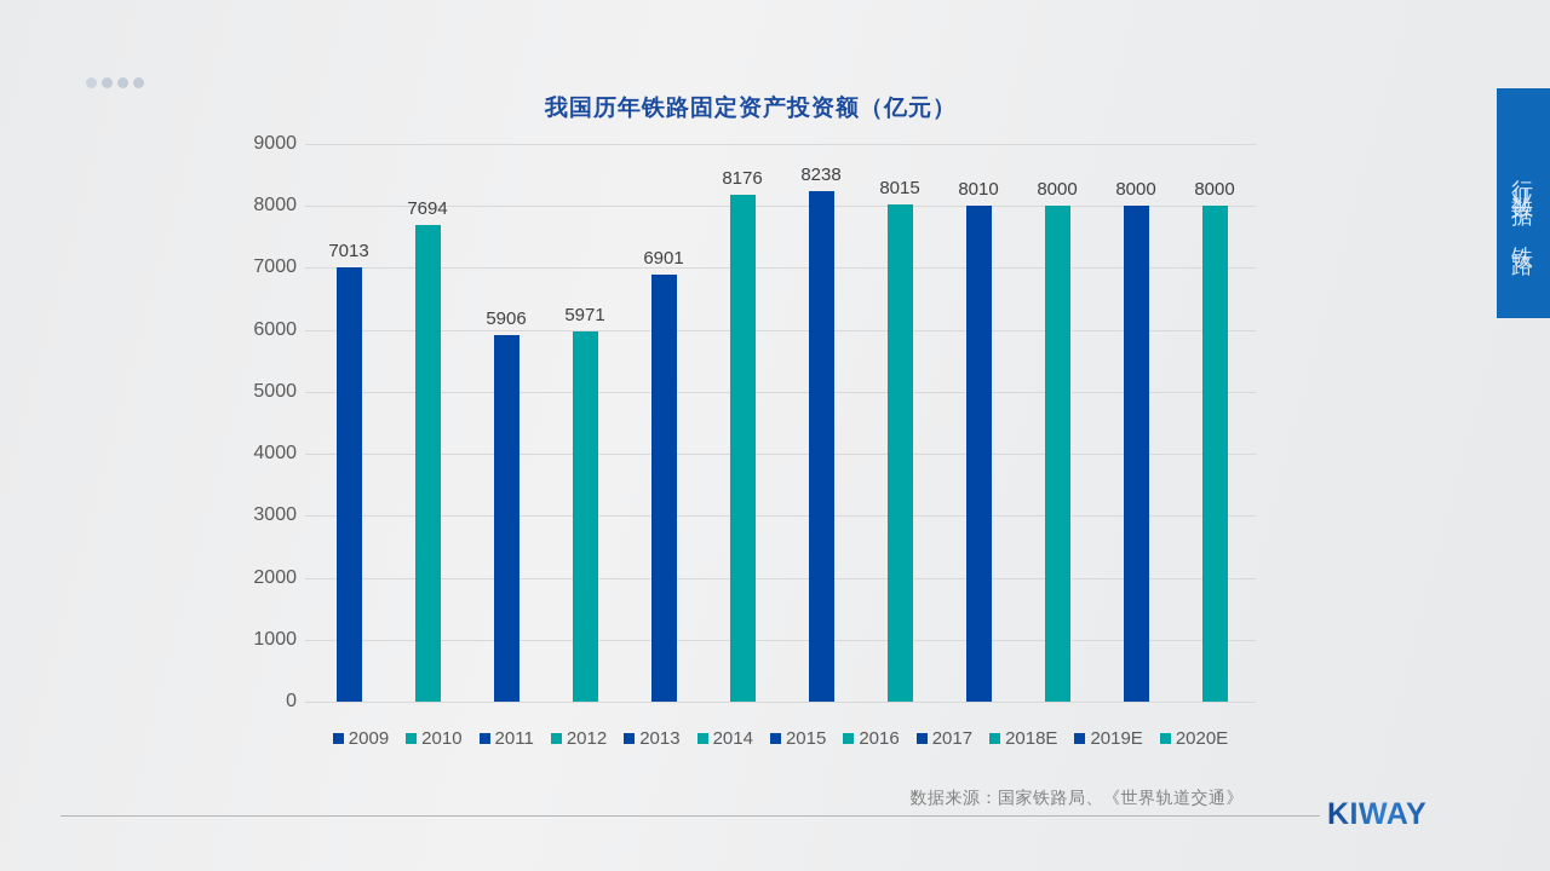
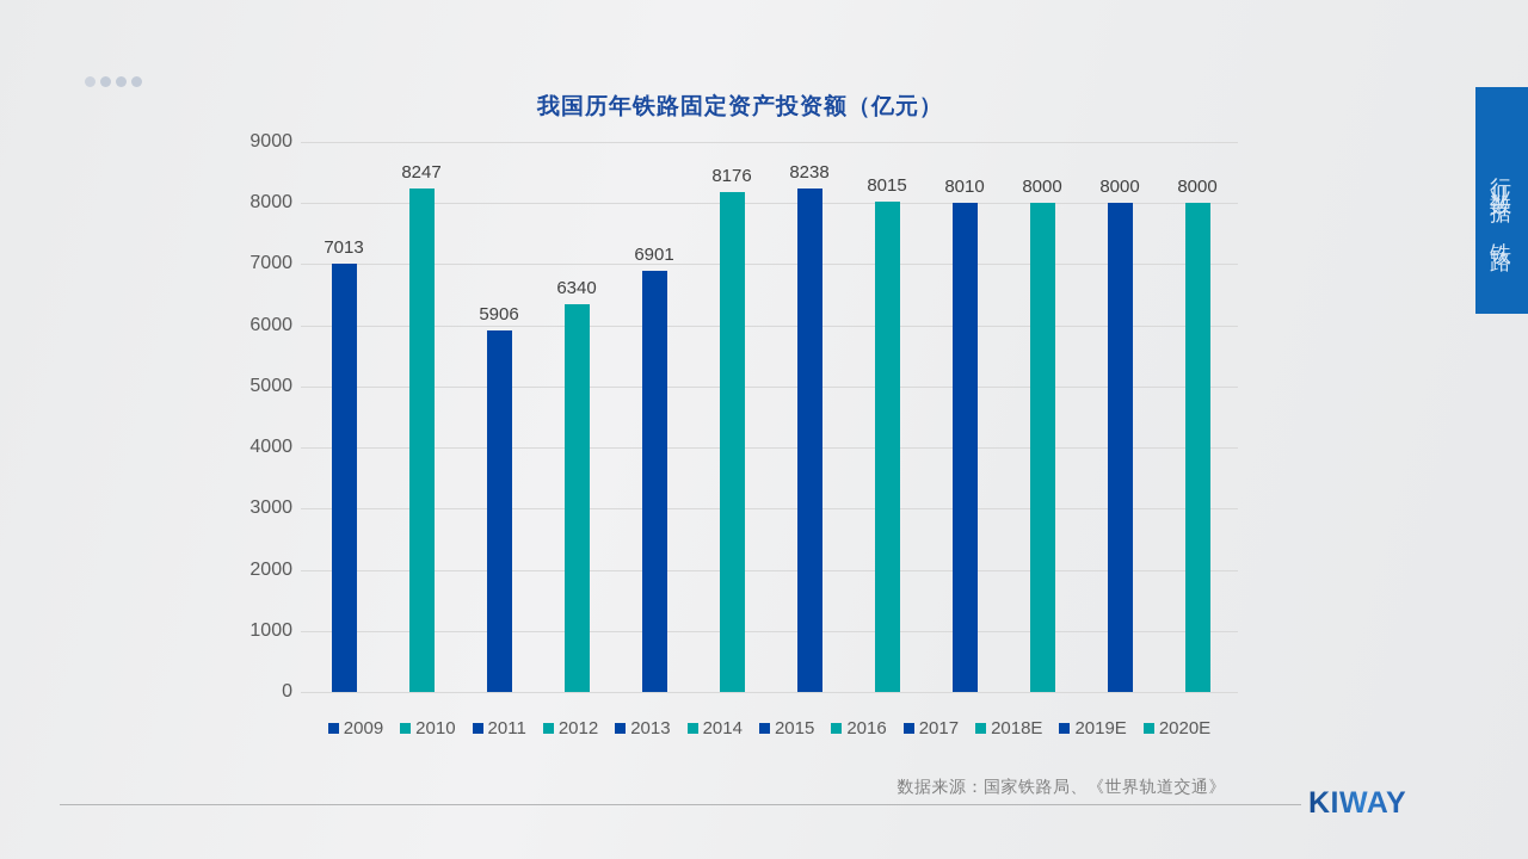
2010: 7694 -> 8247
2012: 5971 -> 6340
